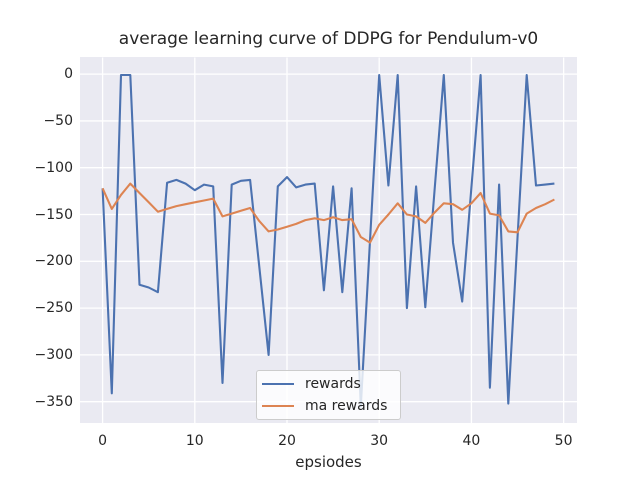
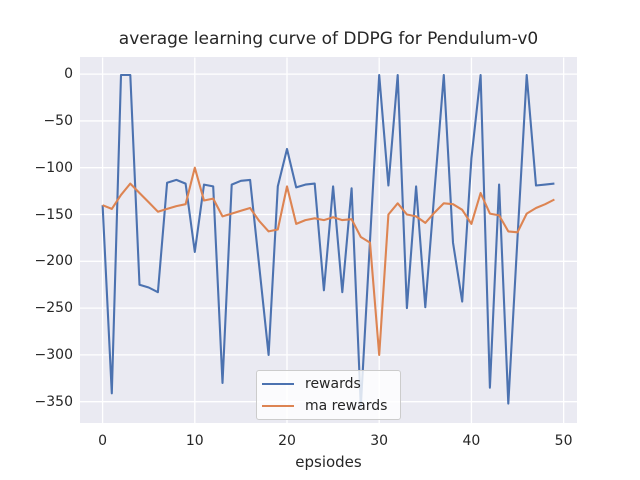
rewards/0: -120 -> -140
ma rewards/0: -120 -> -140
rewards/10: -120 -> -190
ma rewards/10: -140 -> -100
rewards/20: -110 -> -80
ma rewards/20: -160 -> -120
ma rewards/30: -160 -> -300
rewards/40: -120 -> -90
ma rewards/40: -140 -> -160
